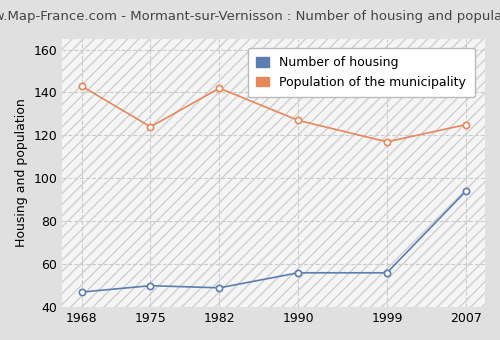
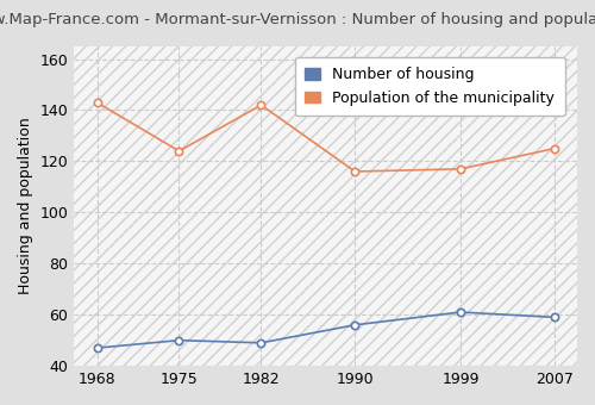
Population of the municipality/1990: 127 -> 116
Number of housing/1999: 56 -> 61
Number of housing/2007: 94 -> 59
